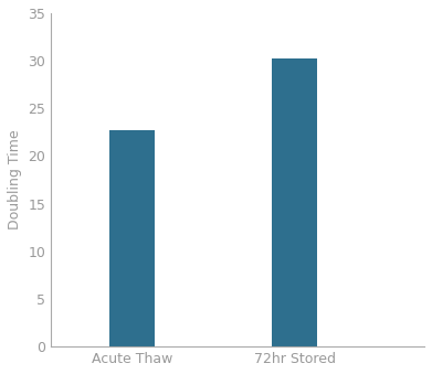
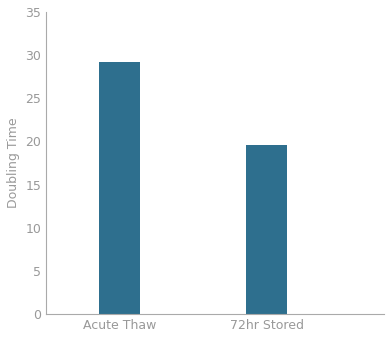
Acute Thaw: 22.7 -> 29.2
72hr Stored: 30.2 -> 19.6
